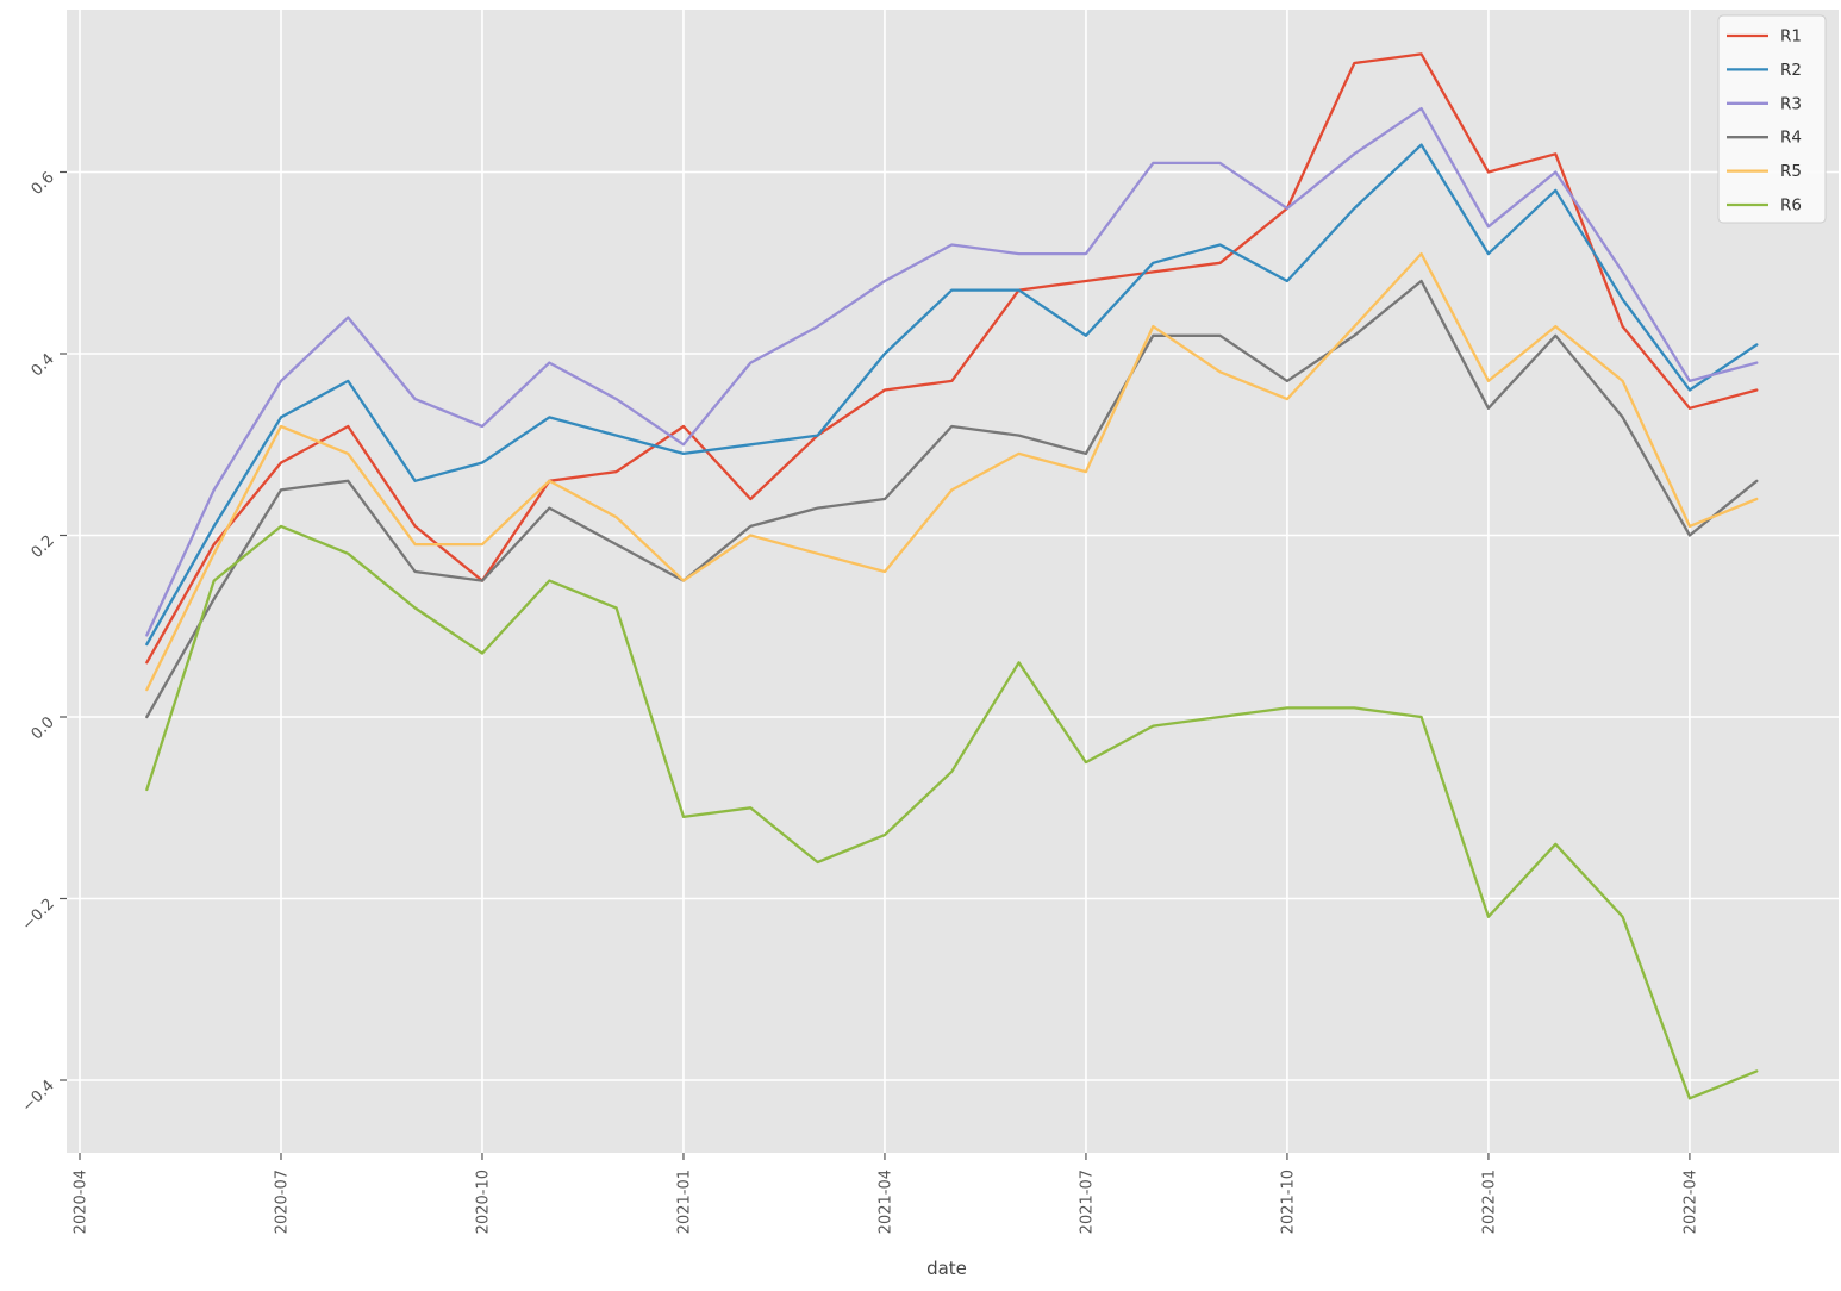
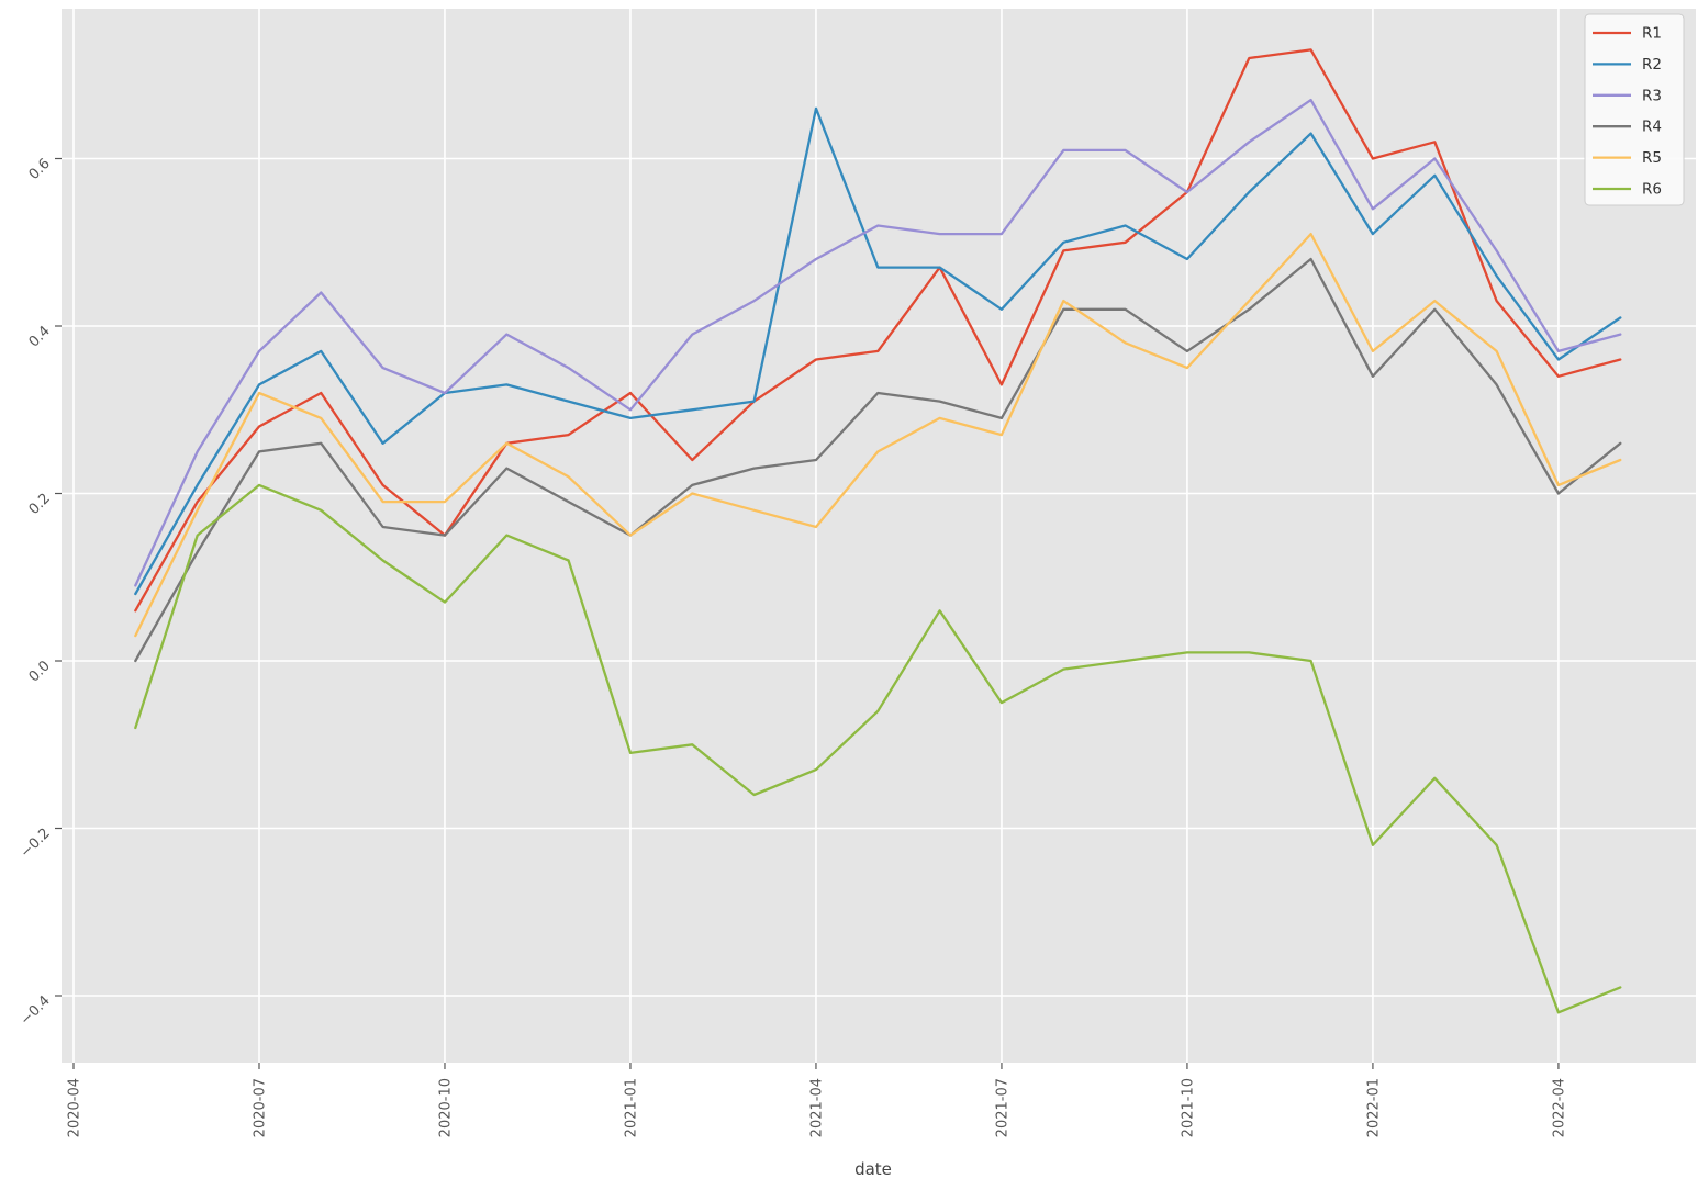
R2/2020-10: 0.28 -> 0.32
R2/2021-04: 0.40 -> 0.66
R1/2021-07: 0.48 -> 0.33
